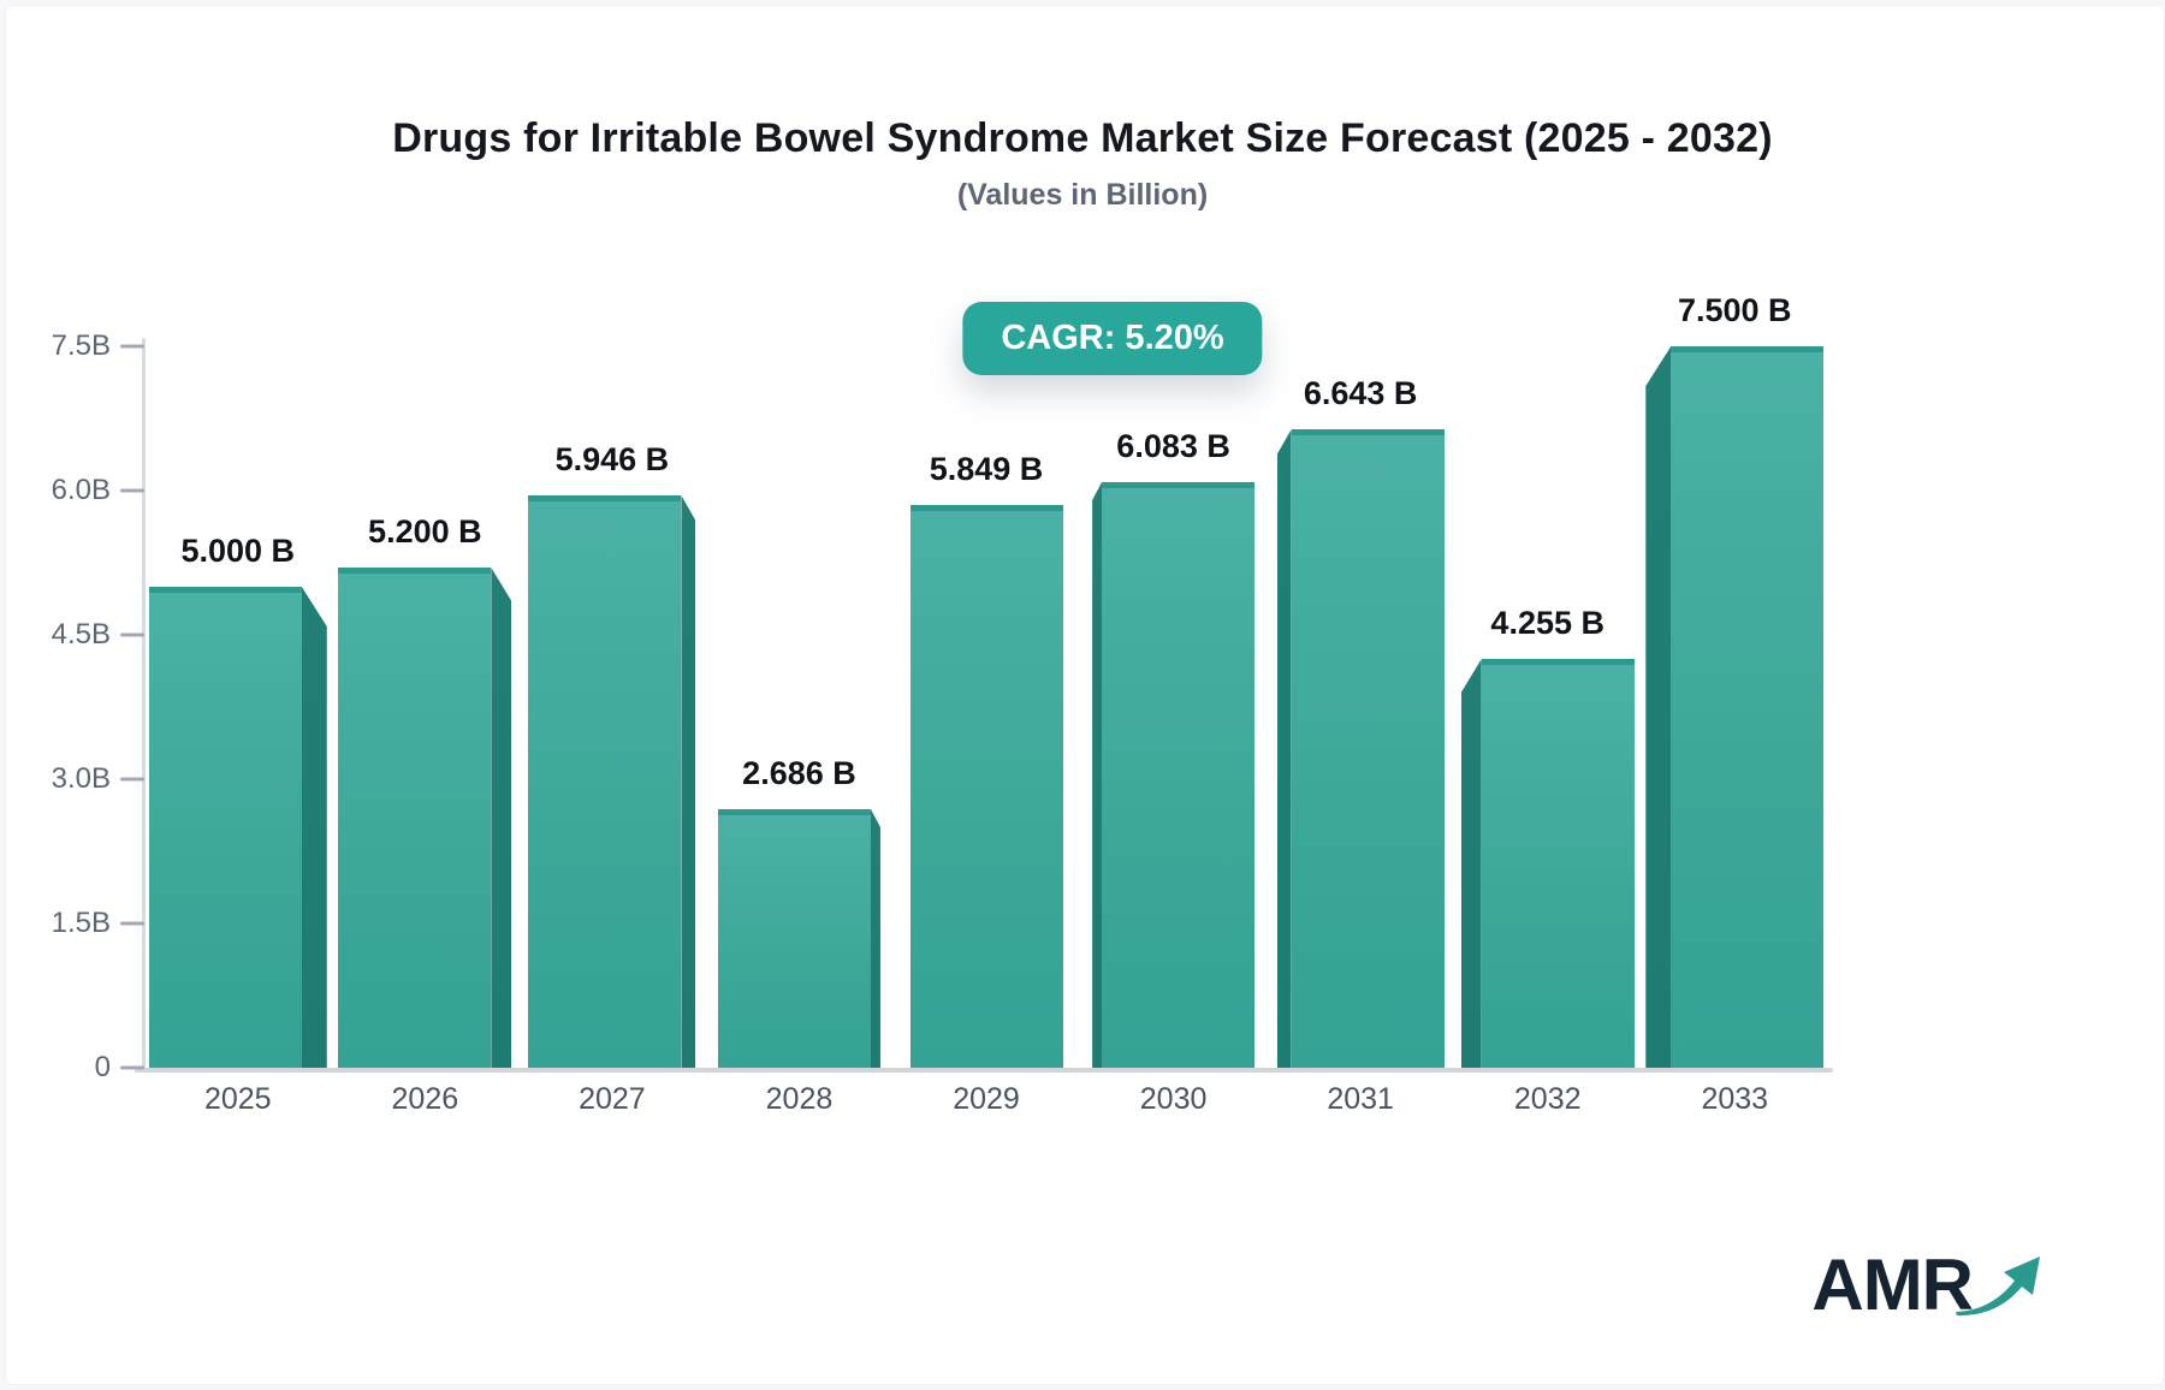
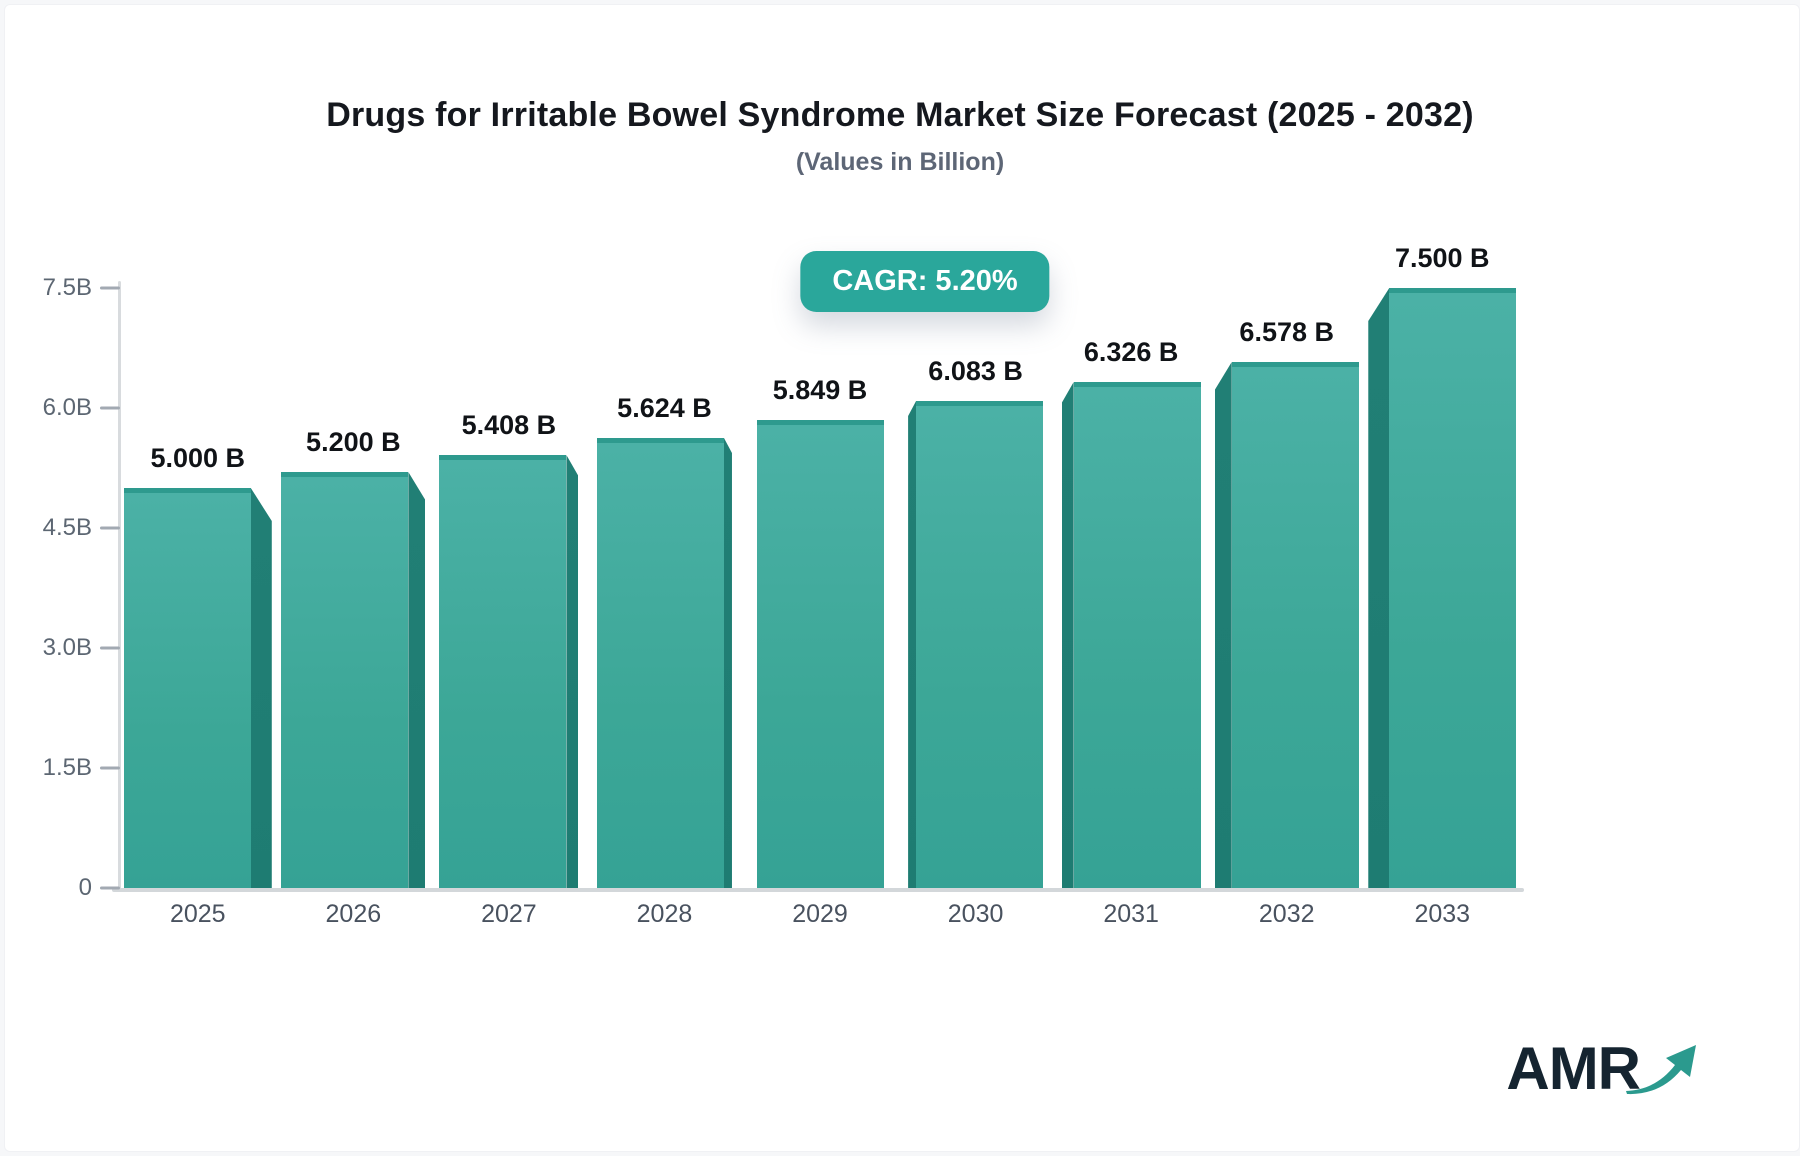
2027: 5.946 -> 5.408
2028: 2.686 -> 5.624
2031: 6.643 -> 6.326
2032: 4.255 -> 6.578
